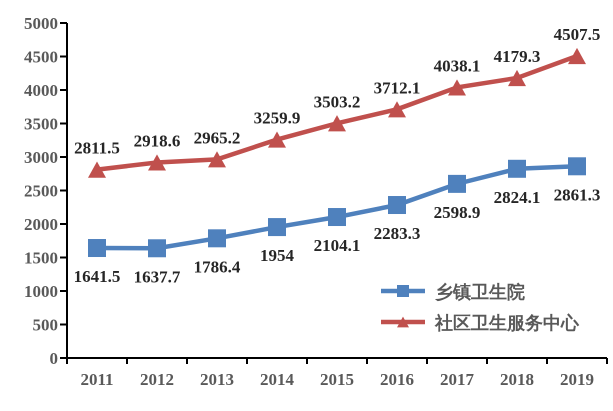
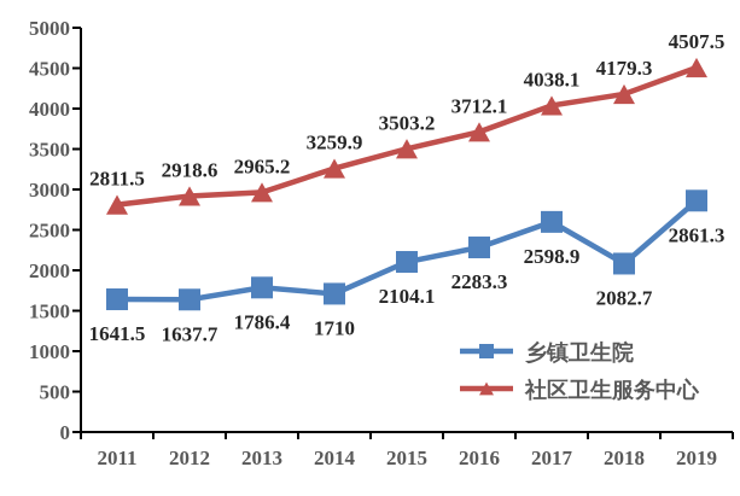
乡镇卫生院/2014: 1954 -> 1710
乡镇卫生院/2018: 2824.1 -> 2082.7
